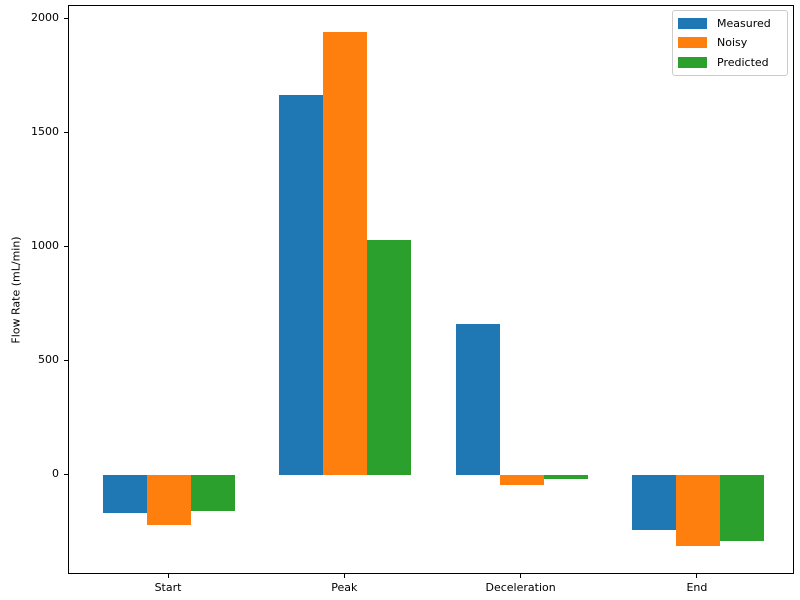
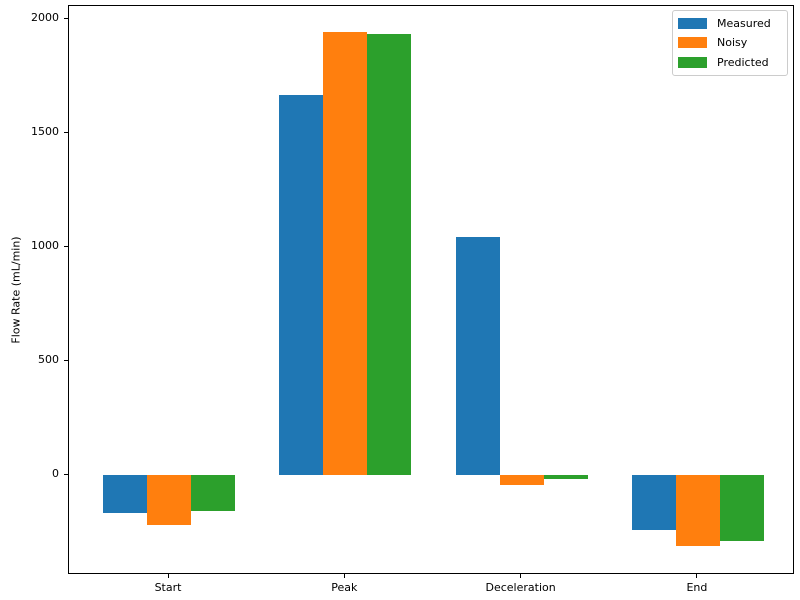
Predicted/Peak: 1030 -> 1940
Measured/Deceleration: 660 -> 1040
